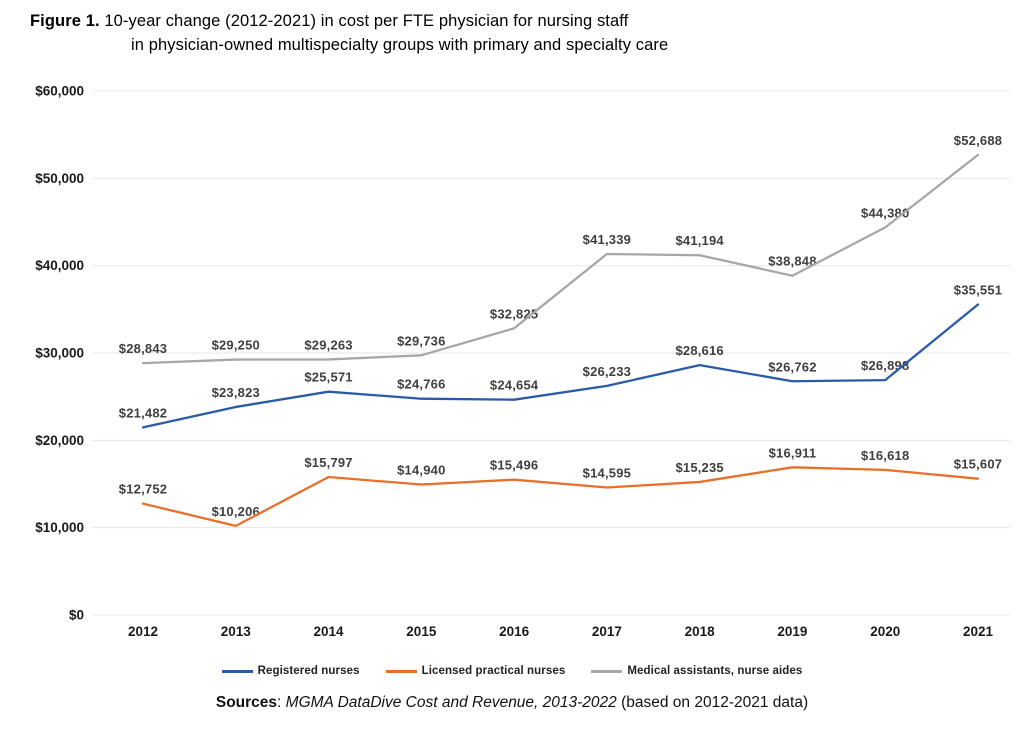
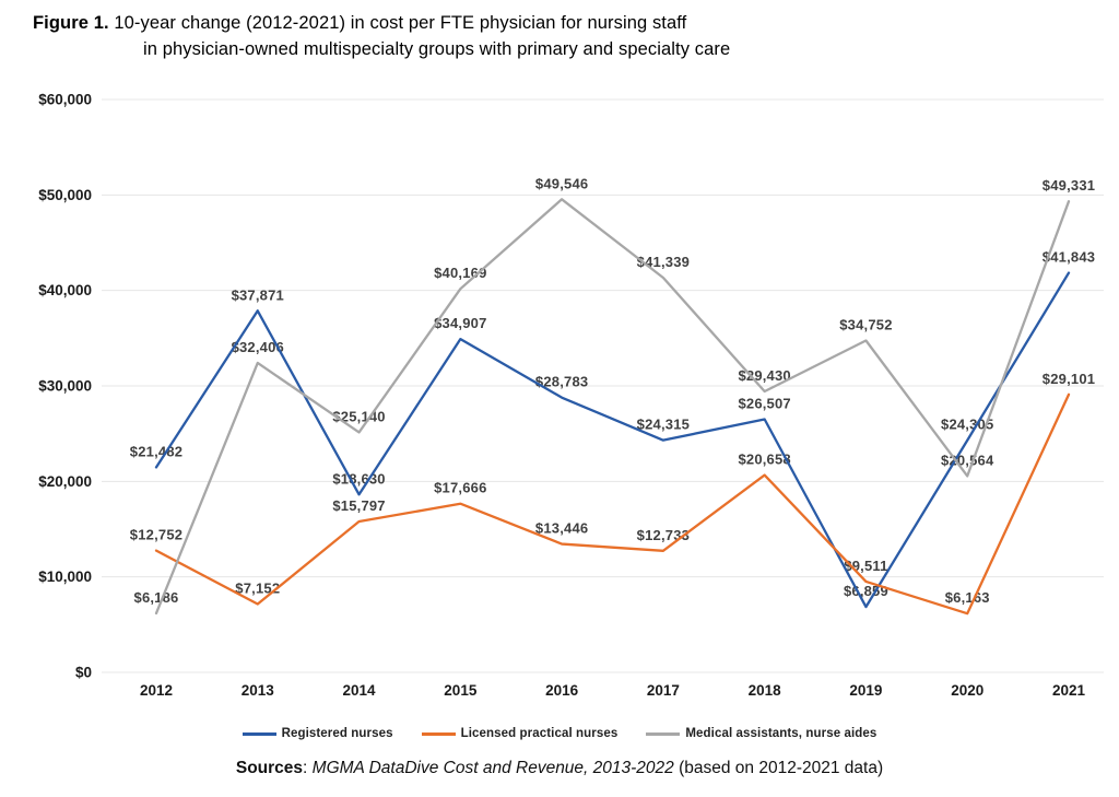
Medical assistants, nurse aides/2012: $28,843 -> $6,186
Registered nurses/2013: $23,823 -> $37,871
Licensed practical nurses/2013: $10,206 -> $7,152
Medical assistants, nurse aides/2013: $29,250 -> $32,406
Registered nurses/2014: $25,571 -> $18,630
Medical assistants, nurse aides/2014: $29,263 -> $25,140
Registered nurses/2015: $24,766 -> $34,907
Licensed practical nurses/2015: $14,940 -> $17,666
Medical assistants, nurse aides/2015: $29,736 -> $40,169
Registered nurses/2016: $24,654 -> $28,783
Licensed practical nurses/2016: $15,496 -> $13,446
Medical assistants, nurse aides/2016: $32,825 -> $49,546
Registered nurses/2017: $26,233 -> $24,315
Licensed practical nurses/2017: $14,595 -> $12,733
Registered nurses/2018: $28,616 -> $26,507
Licensed practical nurses/2018: $15,235 -> $20,658
Medical assistants, nurse aides/2018: $41,194 -> $29,430
Registered nurses/2019: $26,762 -> $6,859
Licensed practical nurses/2019: $16,911 -> $9,511
Medical assistants, nurse aides/2019: $38,848 -> $34,752
Registered nurses/2020: $26,898 -> $24,305
Licensed practical nurses/2020: $16,618 -> $6,163
Medical assistants, nurse aides/2020: $44,380 -> $20,564
Registered nurses/2021: $35,551 -> $41,843
Licensed practical nurses/2021: $15,607 -> $29,101
Medical assistants, nurse aides/2021: $52,688 -> $49,331
